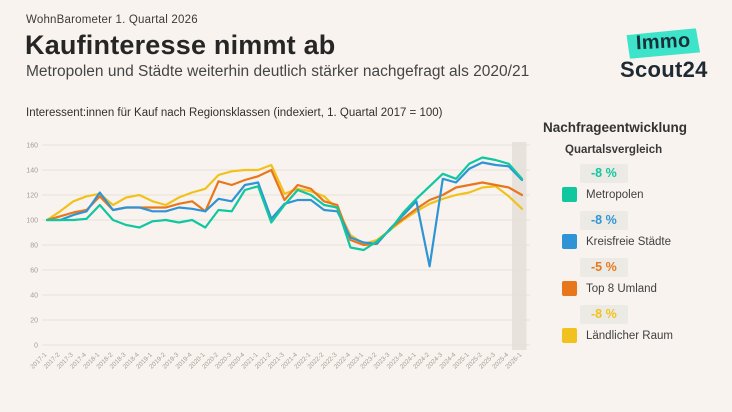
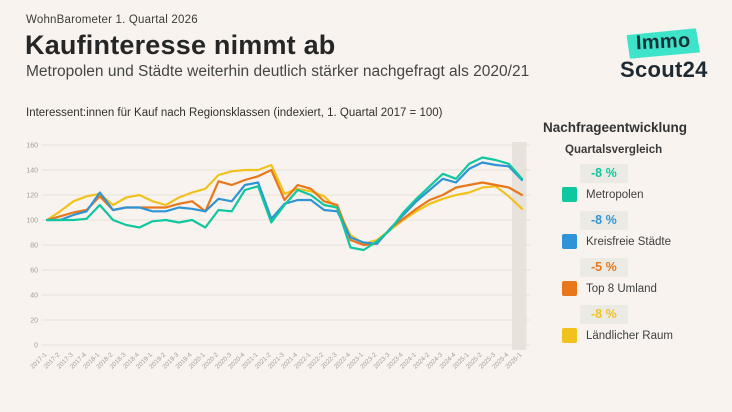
Kreisfreie Städte/2024-2: 63 -> 124
